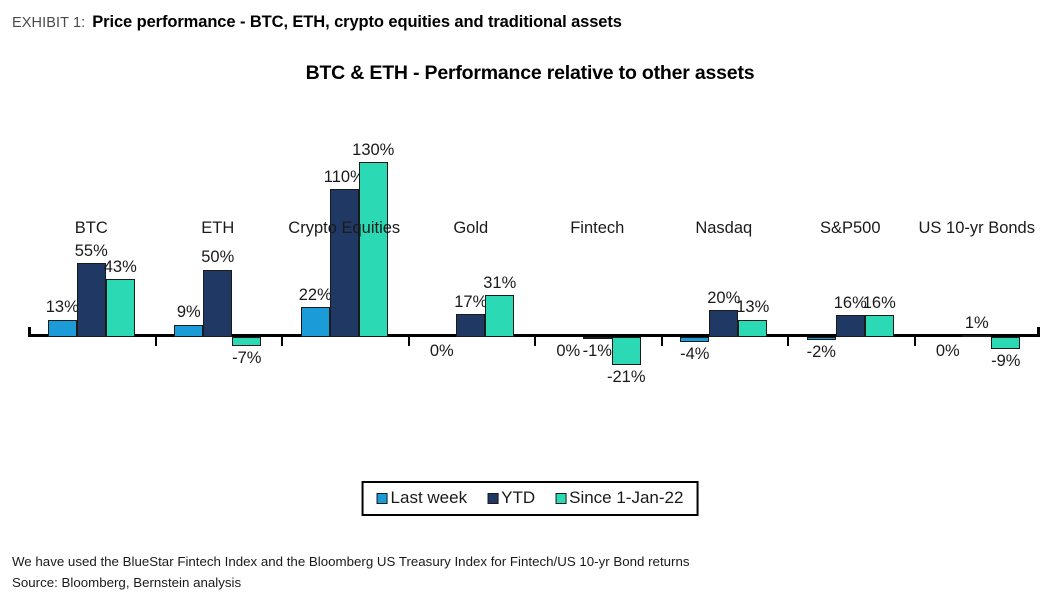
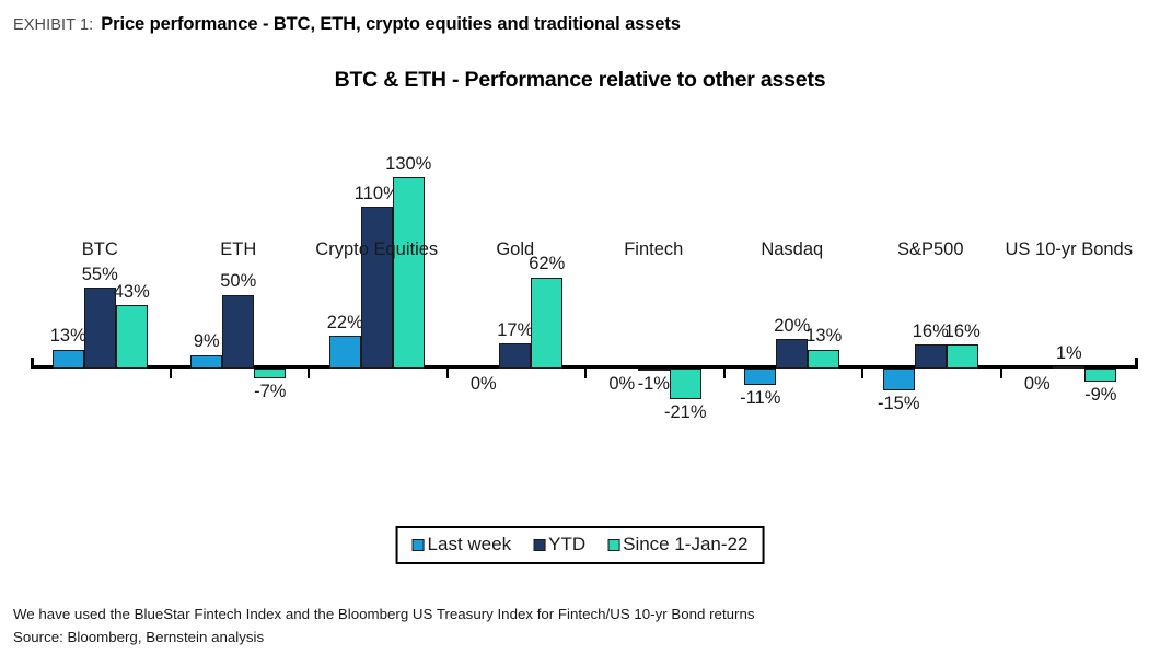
Since 1-Jan-22/Gold: 31% -> 62%
Last week/Nasdaq: -4% -> -11%
Last week/S&P500: -2% -> -15%
